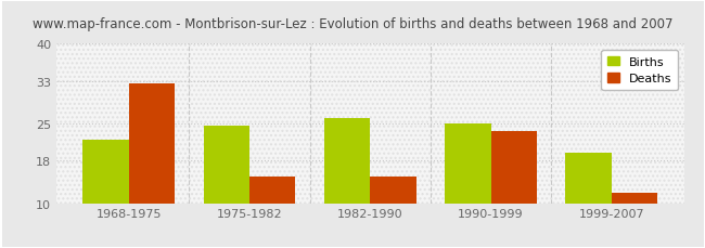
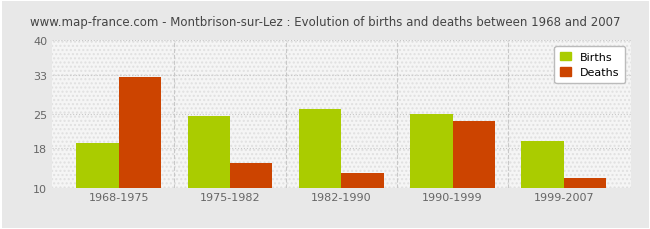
Births/1968-1975: 22.0 -> 19.0
Deaths/1982-1990: 15.0 -> 13.0
